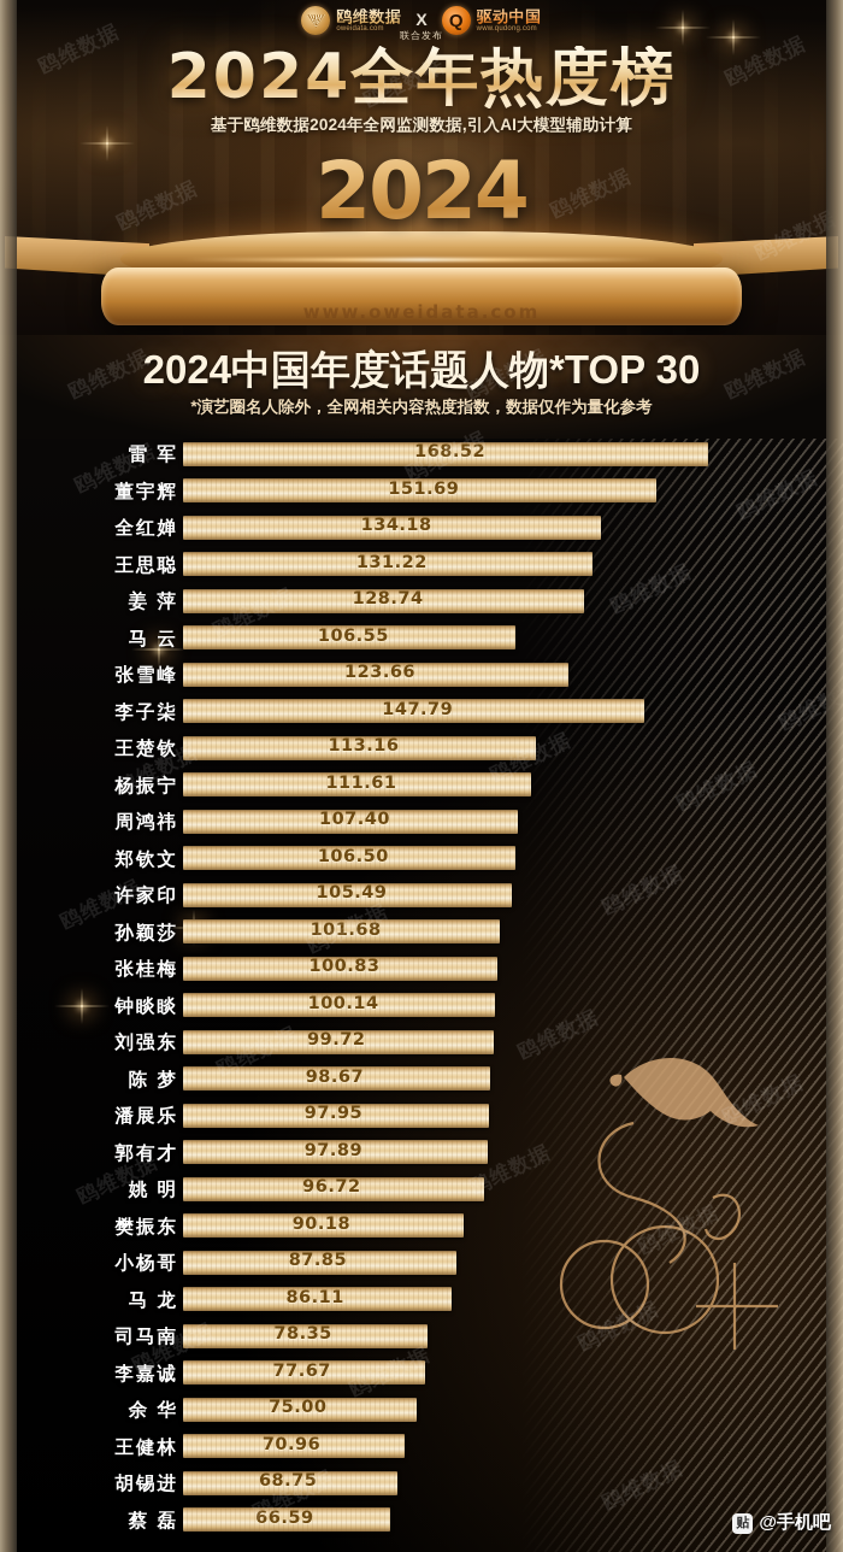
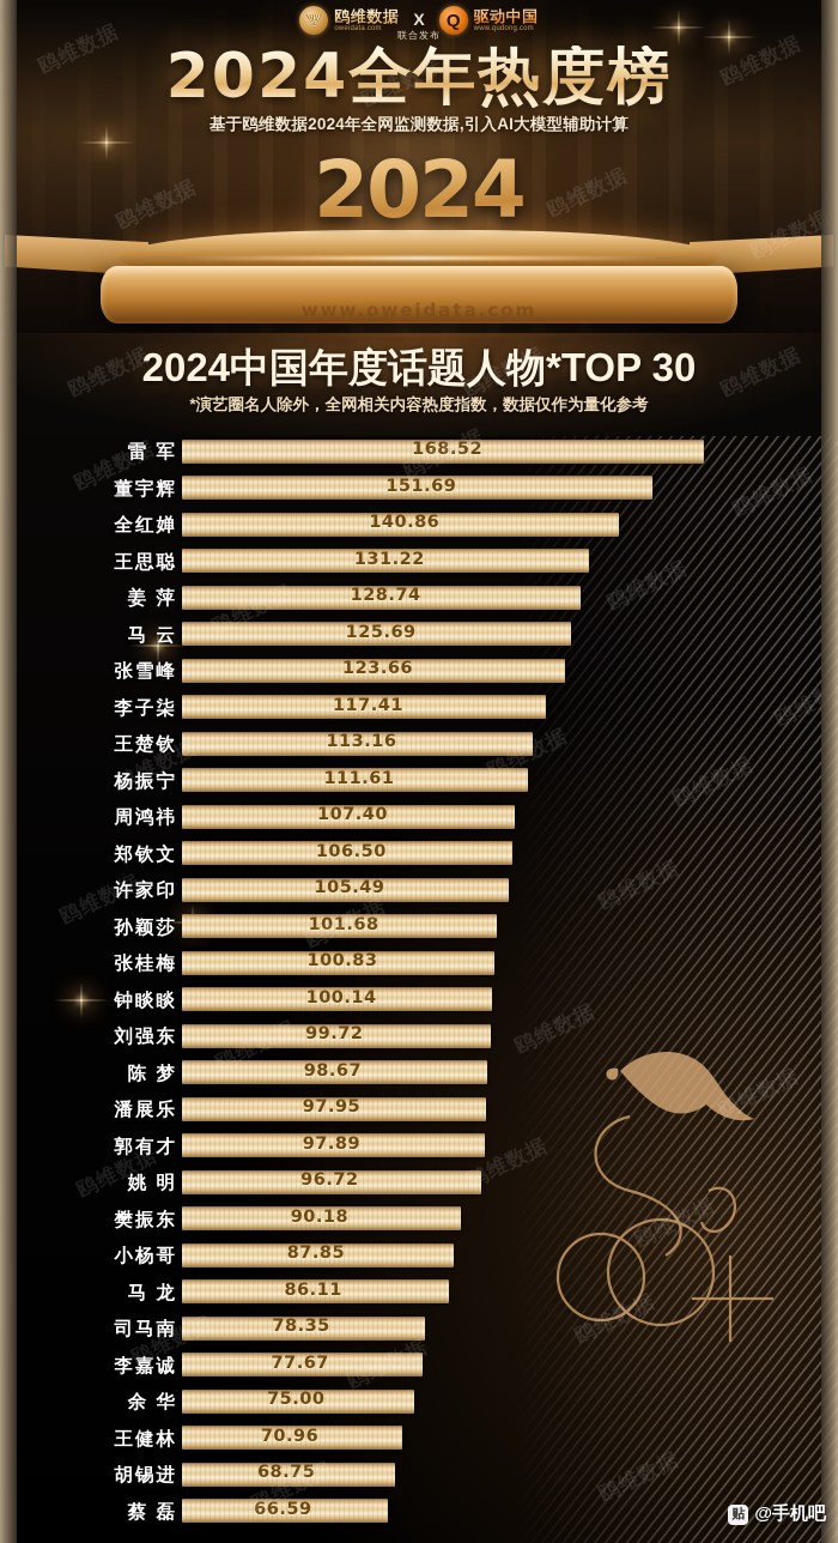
全红婵: 134.18 -> 140.86
马 云: 106.55 -> 125.69
李子柒: 147.79 -> 117.41
